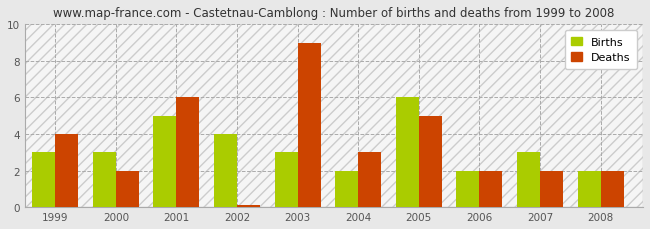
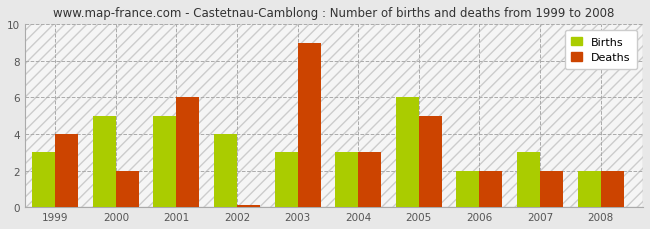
Births/2000: 3 -> 5
Births/2004: 2 -> 3
